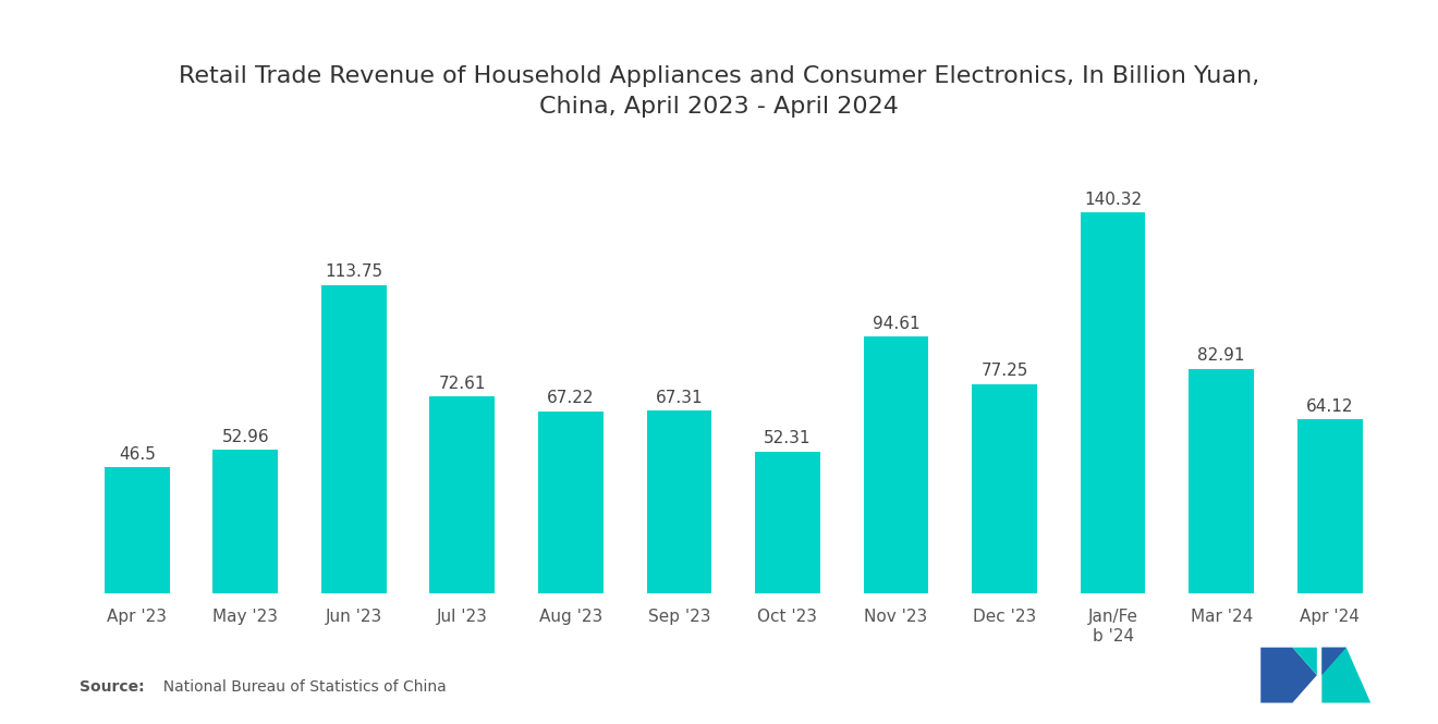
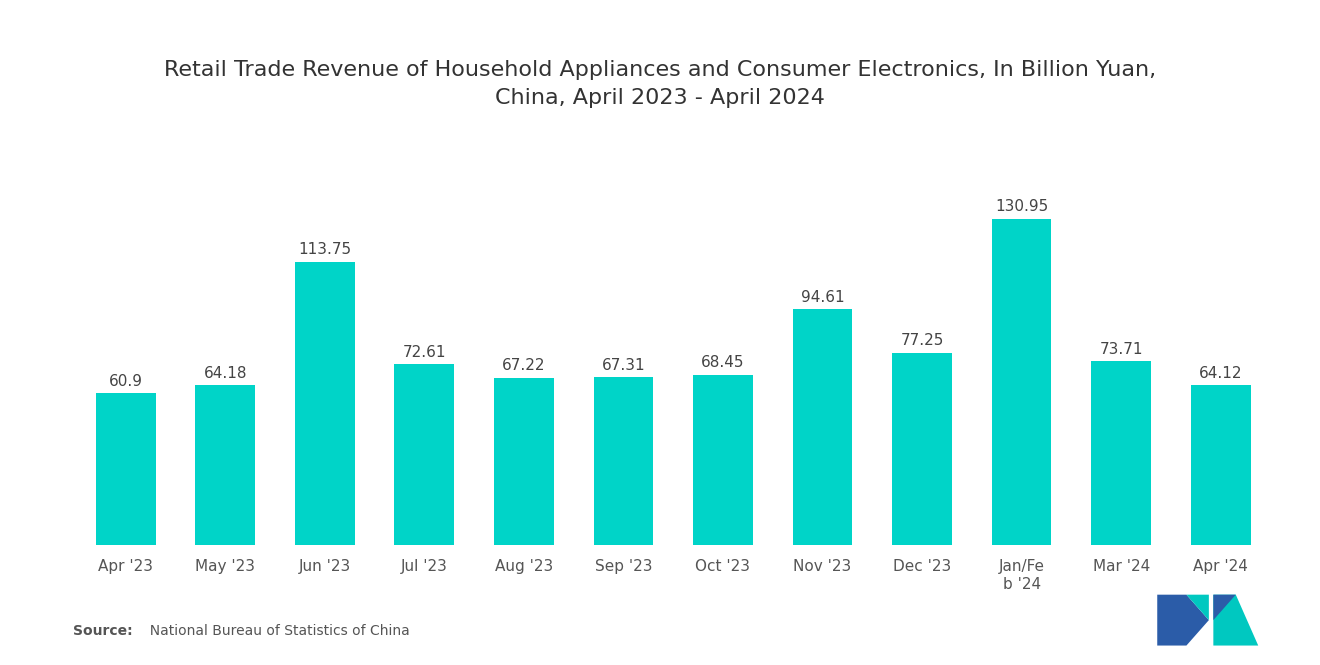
Apr '23: 46.5 -> 60.9
May '23: 52.96 -> 64.18
Oct '23: 52.31 -> 68.45
Jan/Fe b '24: 140.32 -> 130.95
Mar '24: 82.91 -> 73.71
